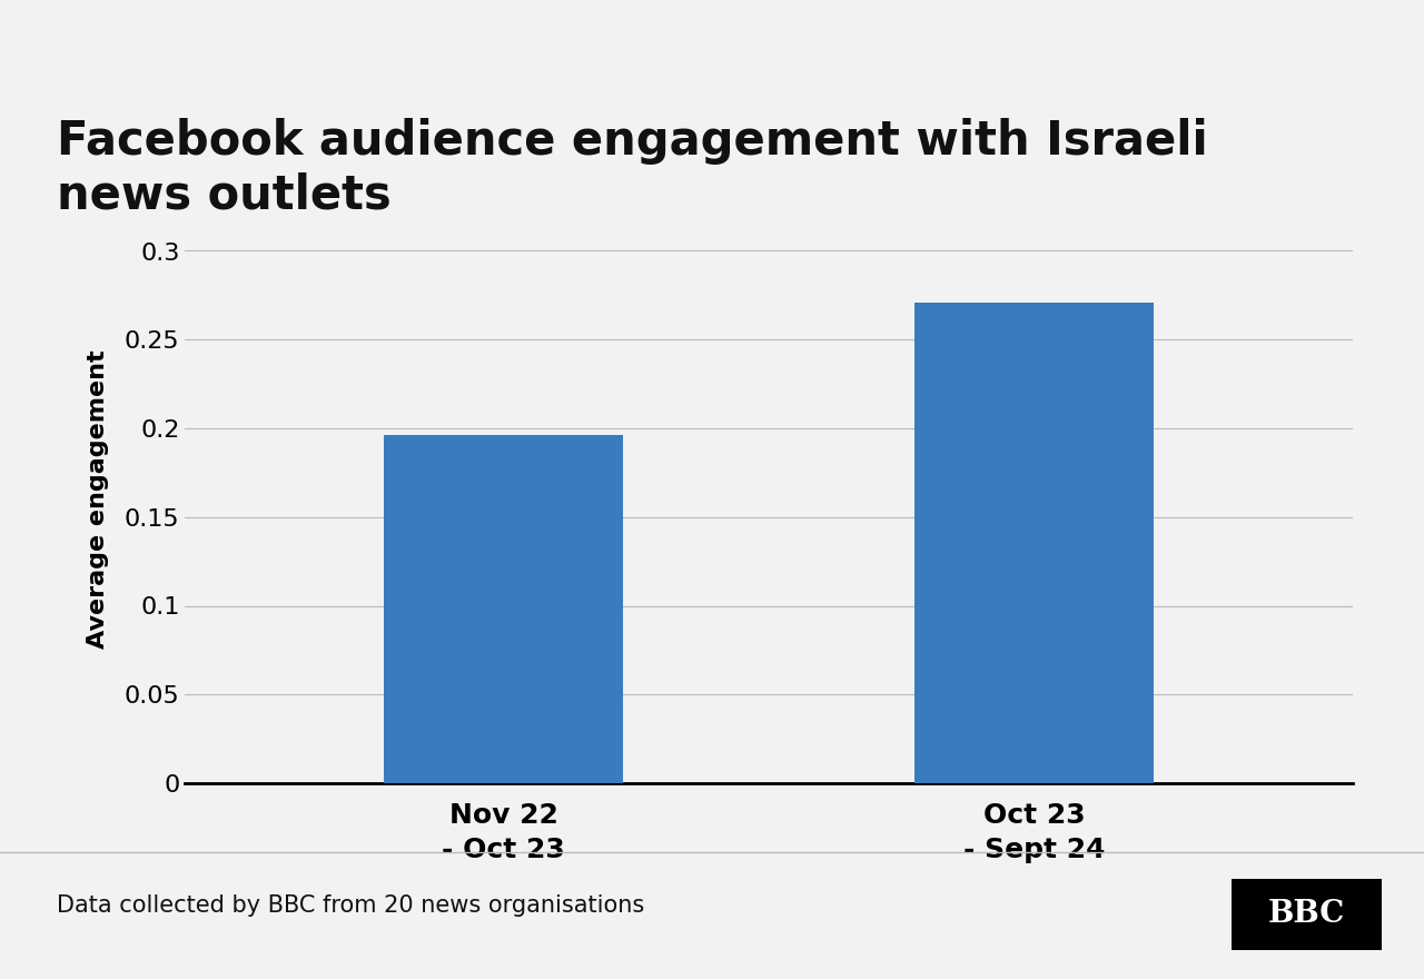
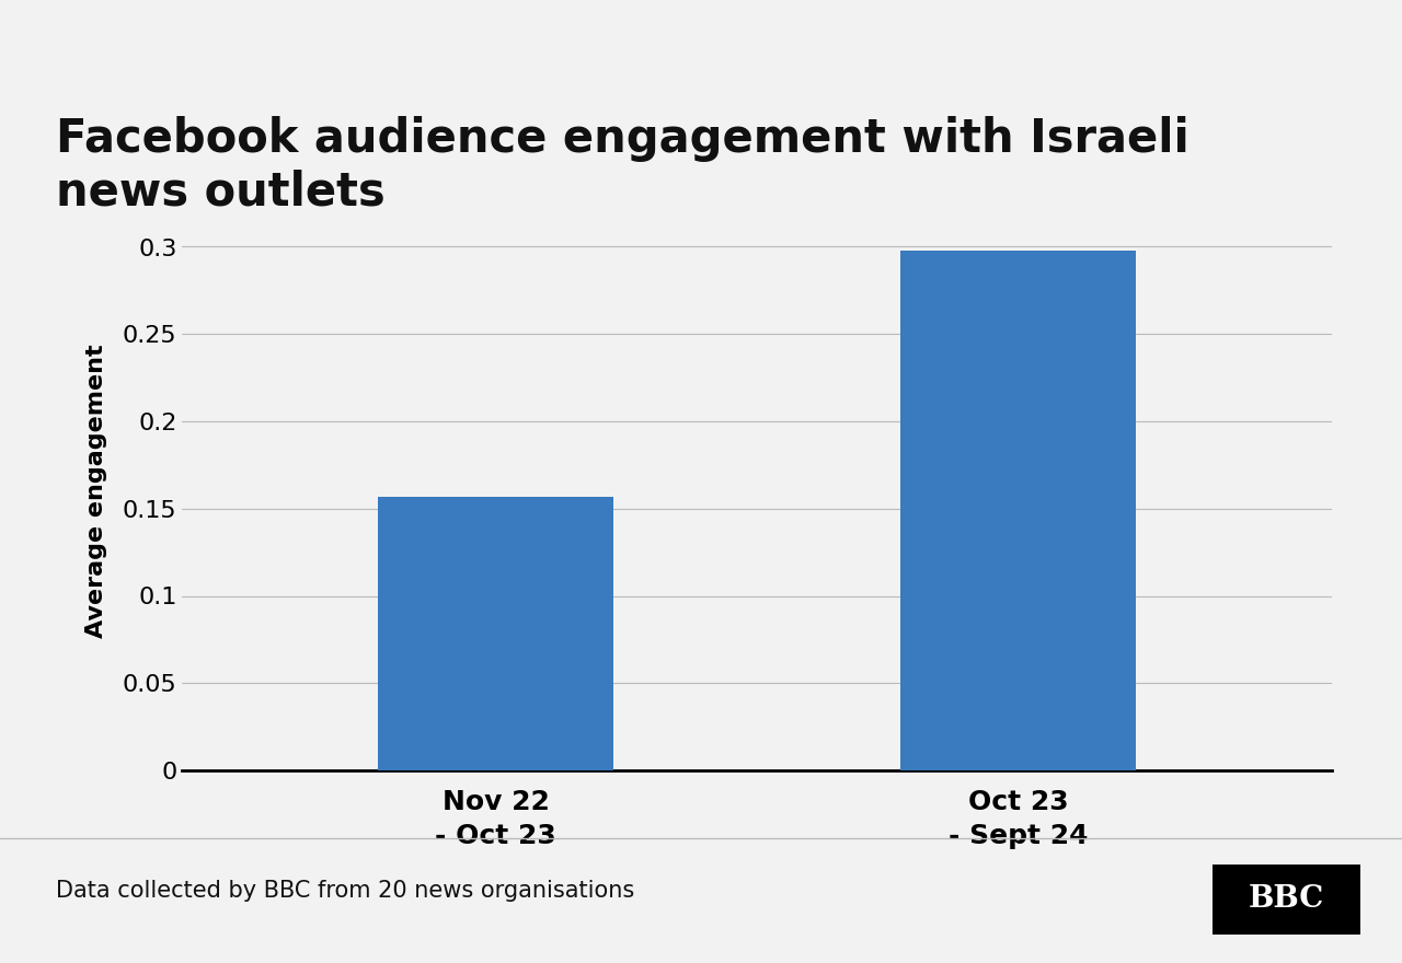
Nov 22 - Oct 23: 0.196 -> 0.157
Oct 23 - Sept 24: 0.271 -> 0.298
